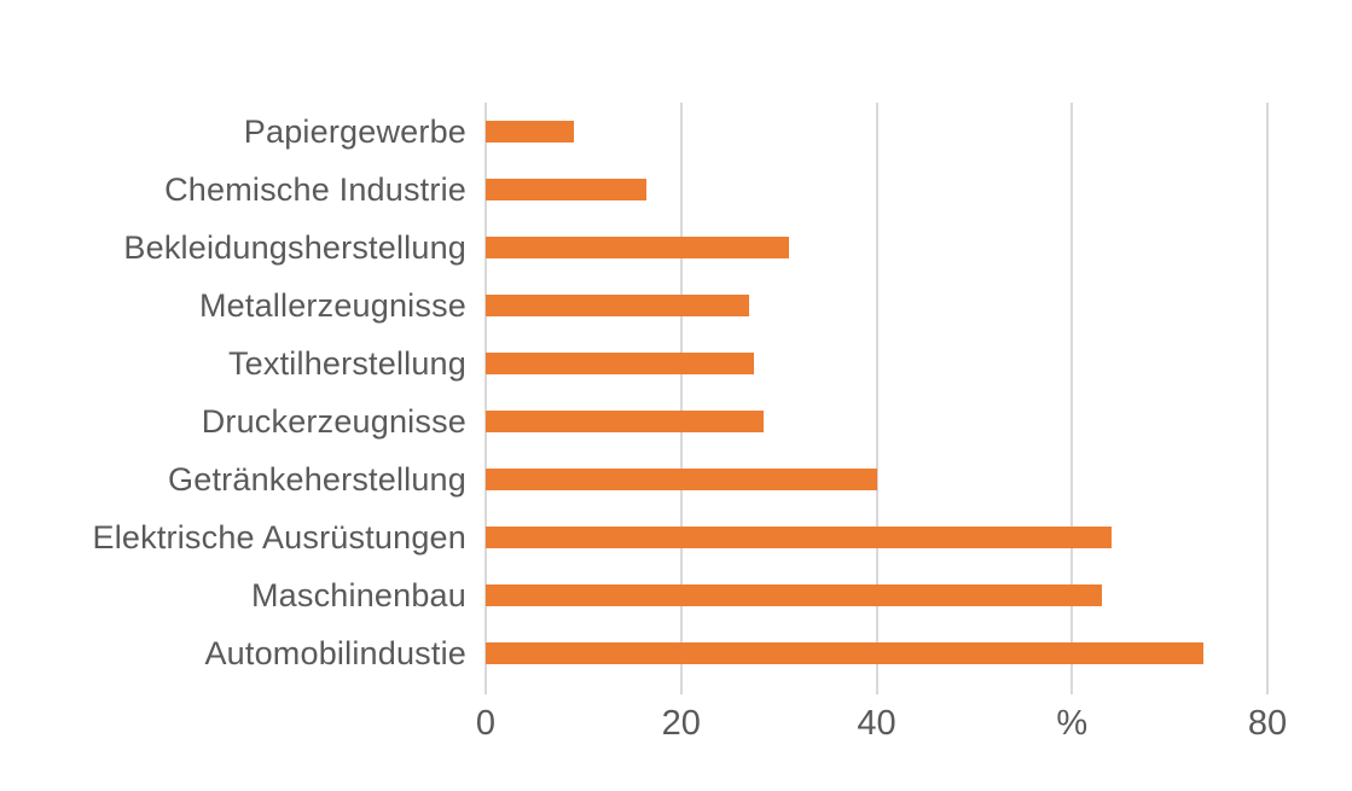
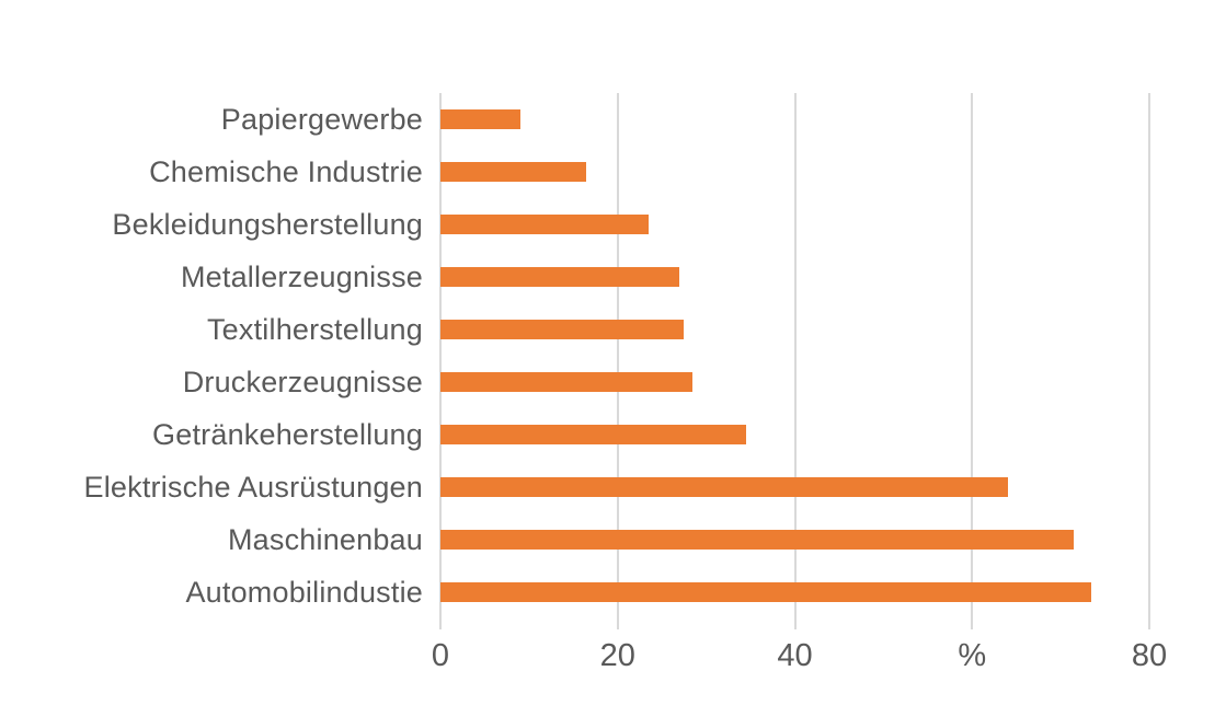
Bekleidungsherstellung: 31 -> 24
Getränkeherstellung: 40 -> 34
Maschinenbau: 63 -> 72
